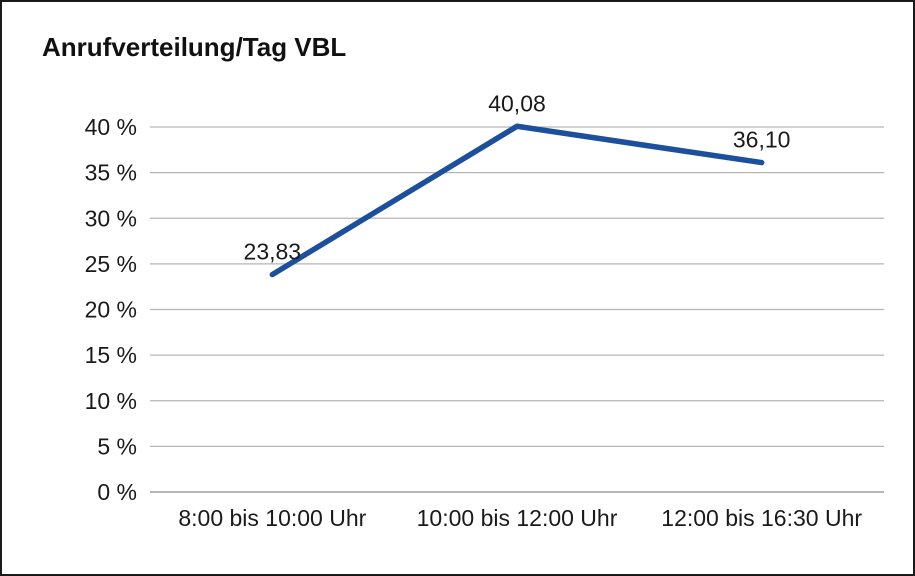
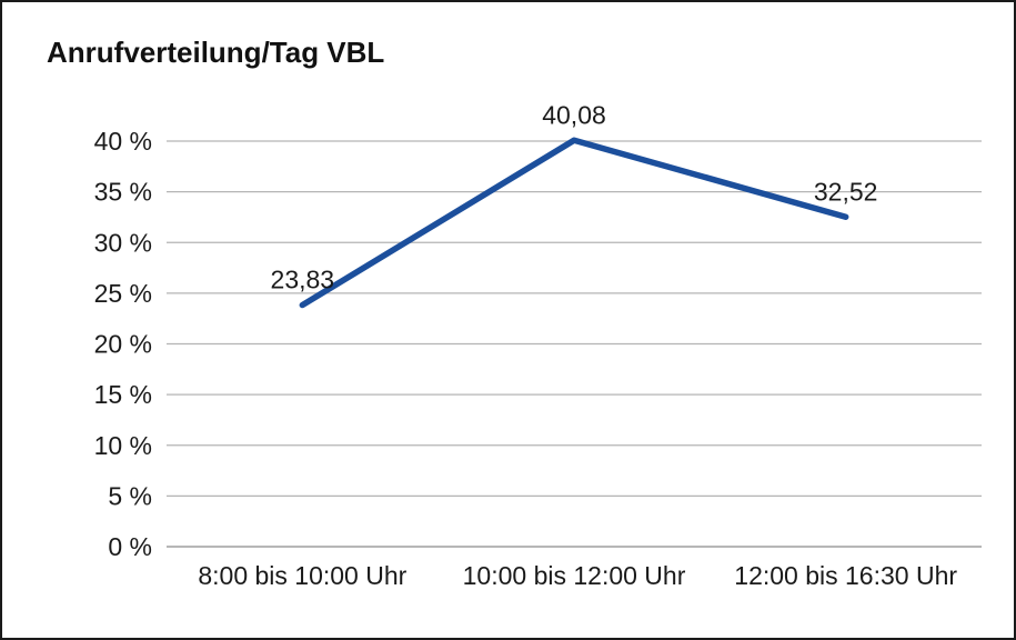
12:00 bis 16:30 Uhr: 36,10 -> 32,52
